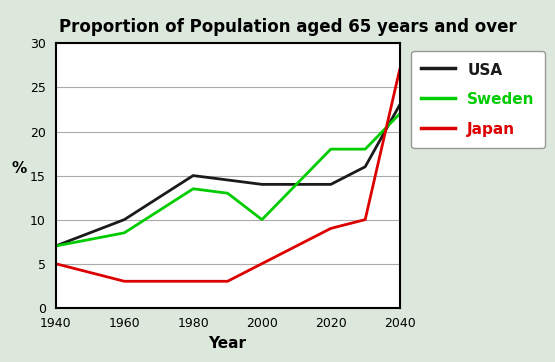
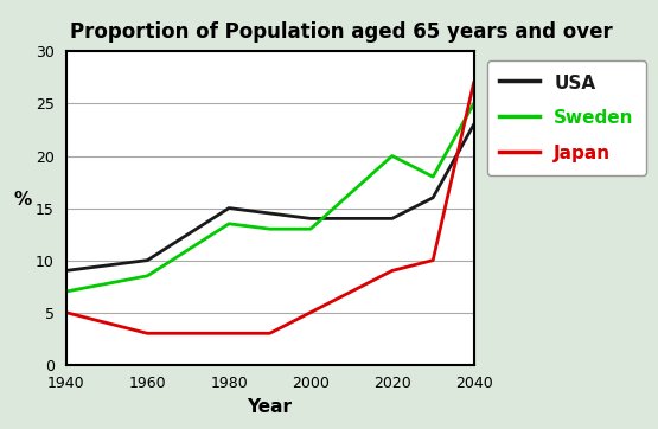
USA/1940: 7.0 -> 9.0
Sweden/2000: 10.0 -> 13.0
Sweden/2020: 18.0 -> 20.0
Sweden/2040: 22.0 -> 25.0
